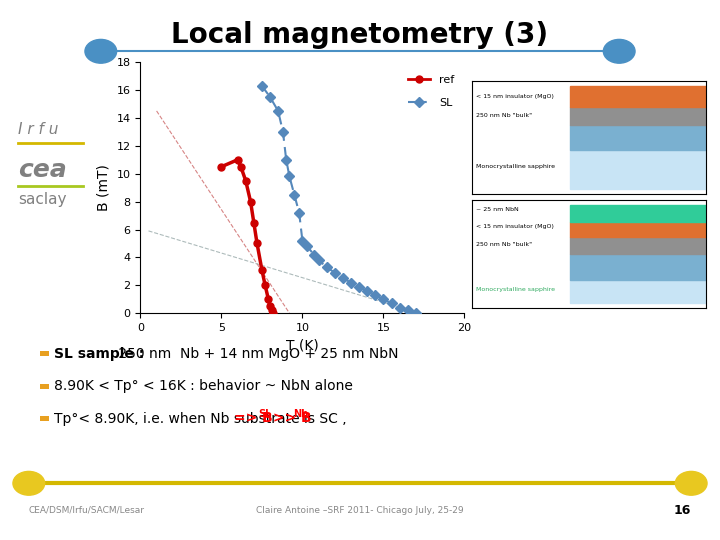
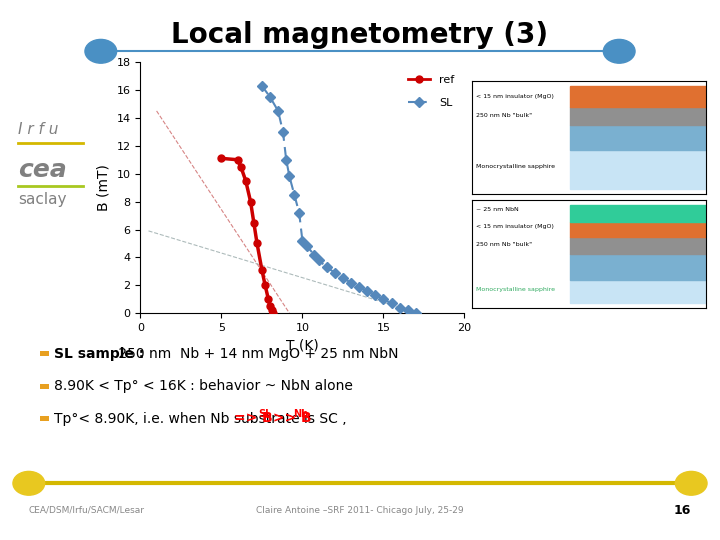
ref/5: 10.5 -> 11.1
